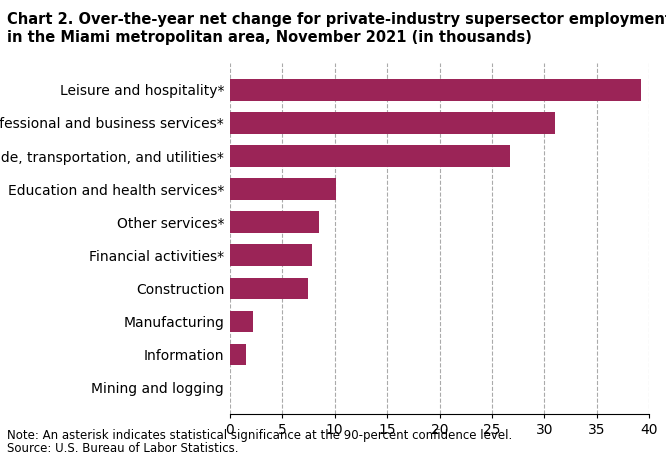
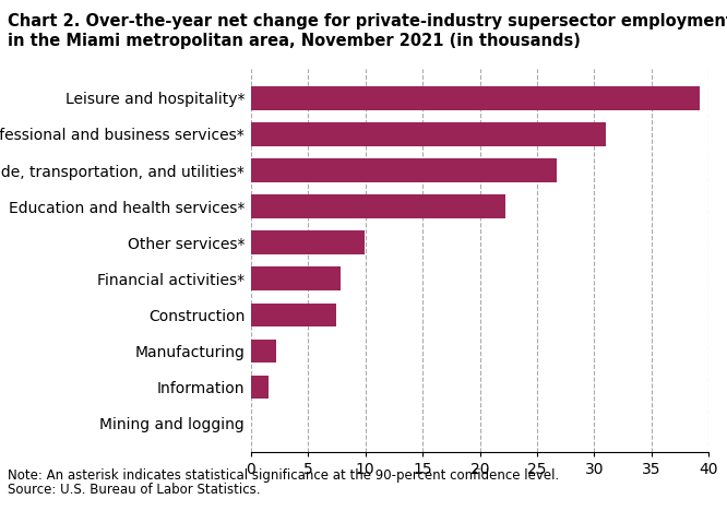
Education and health services*: 10.1 -> 22.2
Other services*: 8.5 -> 9.9
